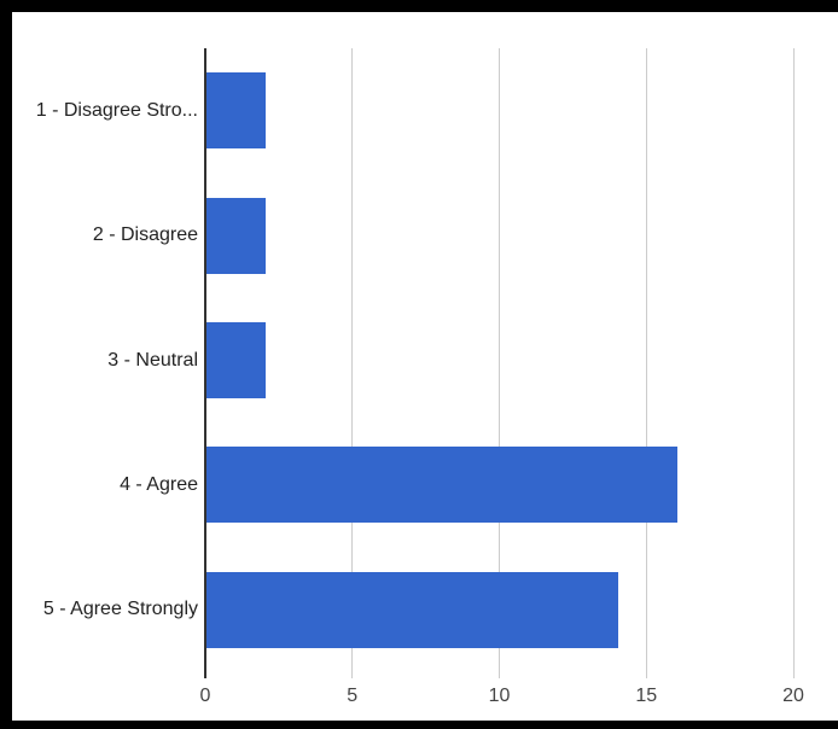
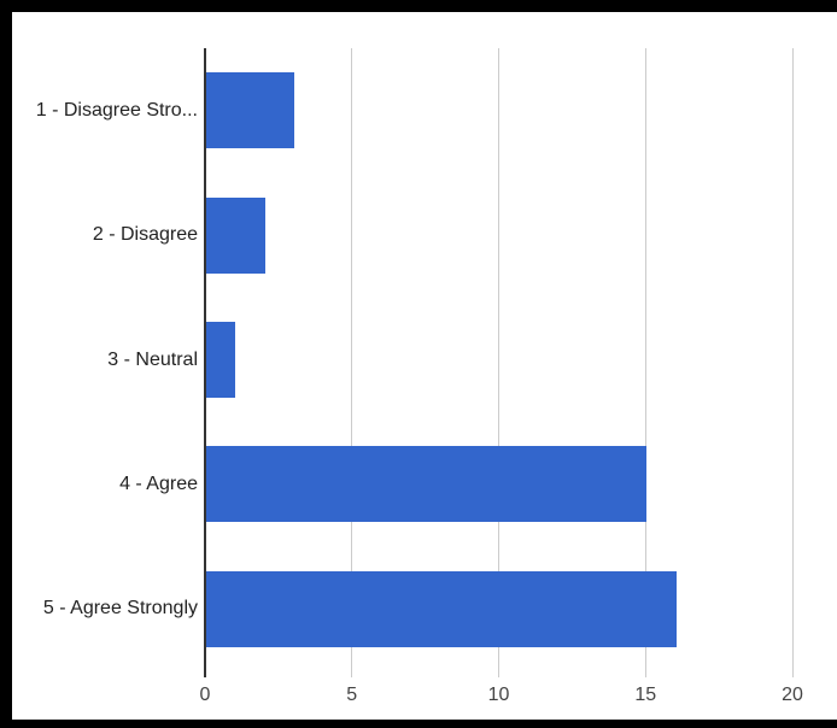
1 - Disagree Stro...: 2 -> 3
3 - Neutral: 2 -> 1
4 - Agree: 16 -> 15
5 - Agree Strongly: 14 -> 16
